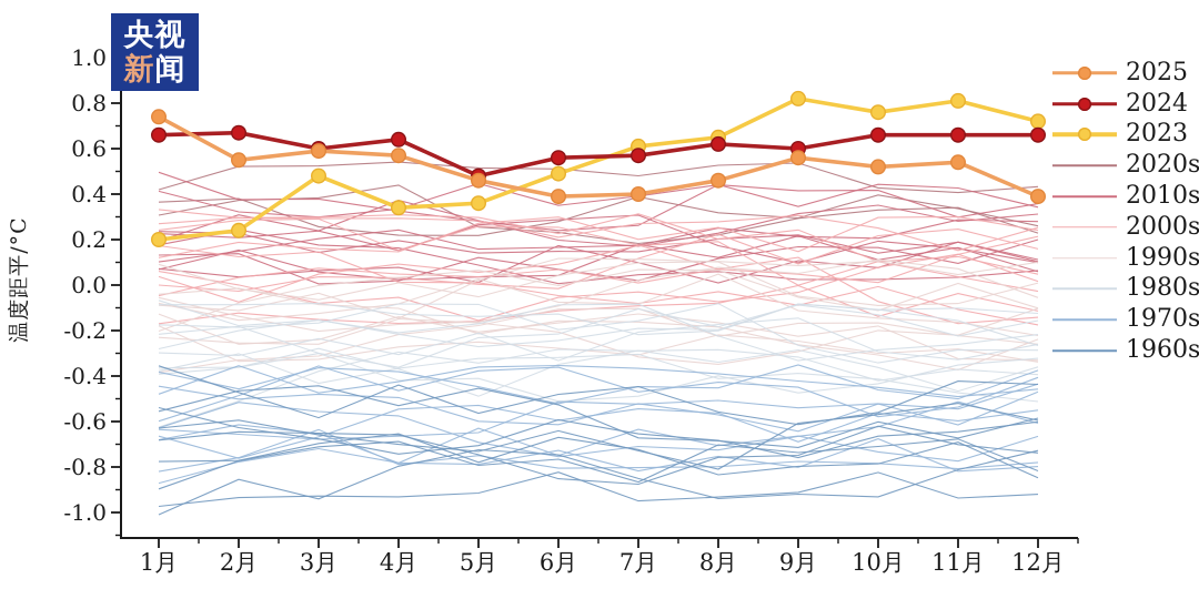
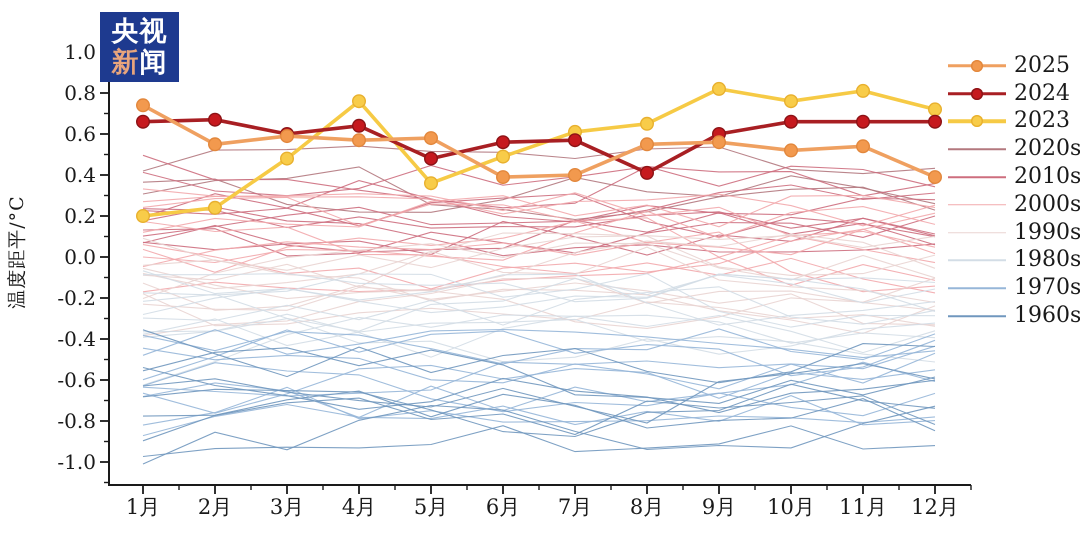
2023/4月: 0.34 -> 0.76
2025/5月: 0.46 -> 0.58
2025/8月: 0.46 -> 0.55
2024/8月: 0.62 -> 0.41
